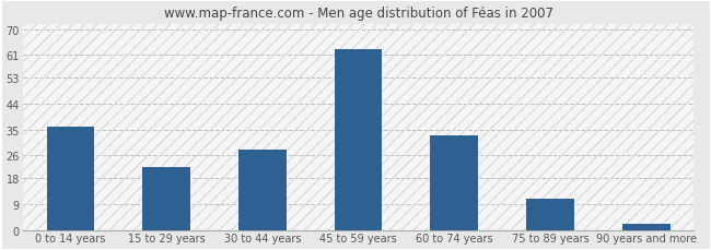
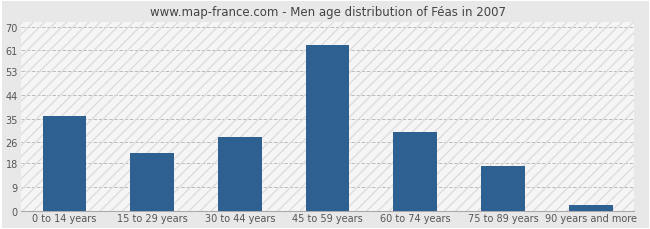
60 to 74 years: 33 -> 30
75 to 89 years: 11 -> 17
